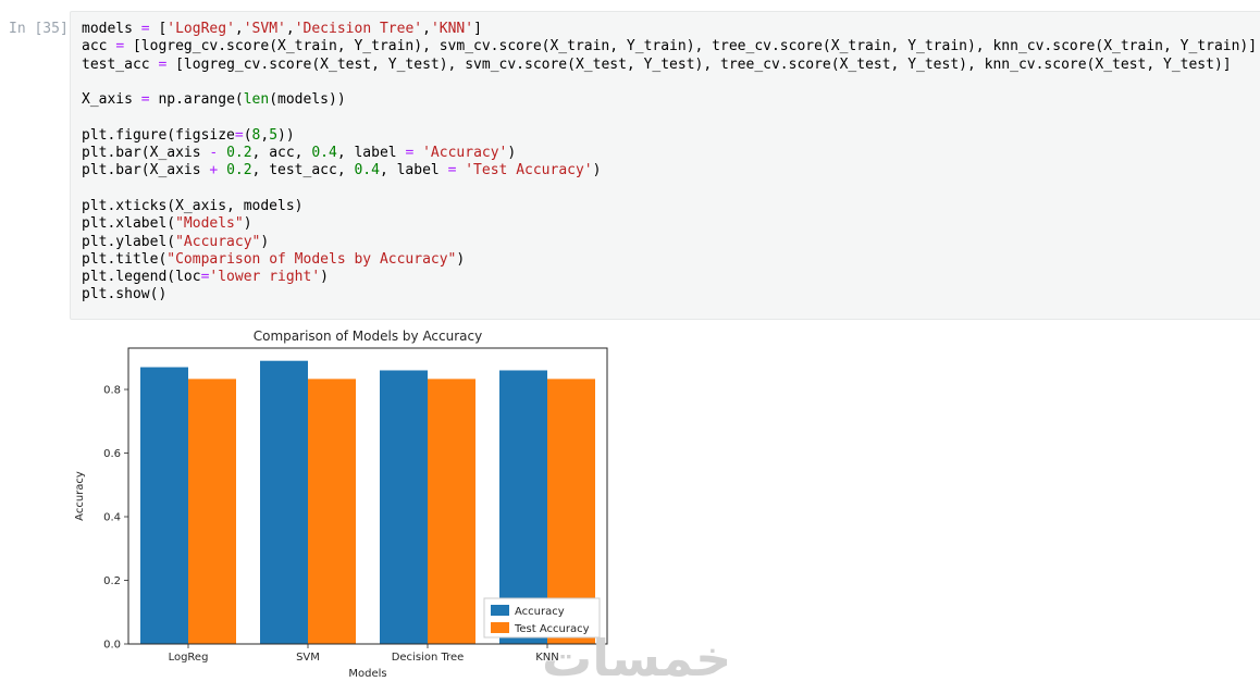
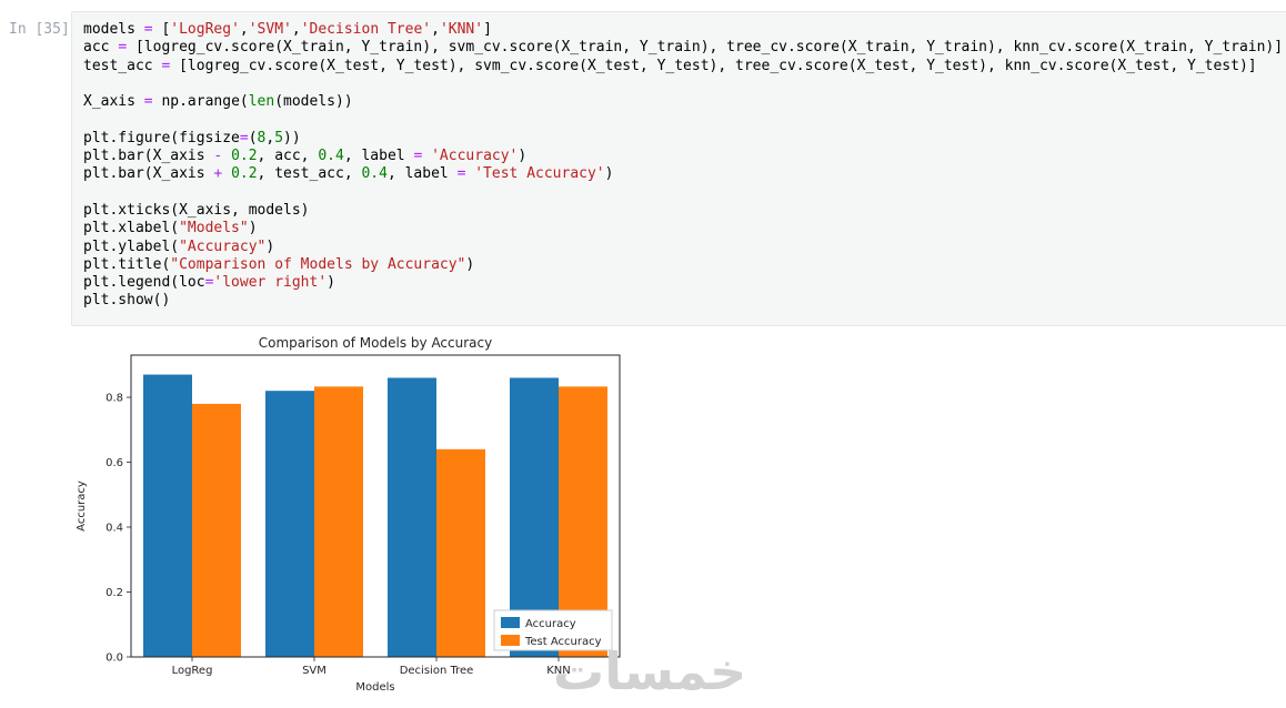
Test Accuracy/LogReg: 0.83 -> 0.78
Accuracy/SVM: 0.89 -> 0.82
Test Accuracy/Decision Tree: 0.83 -> 0.64
